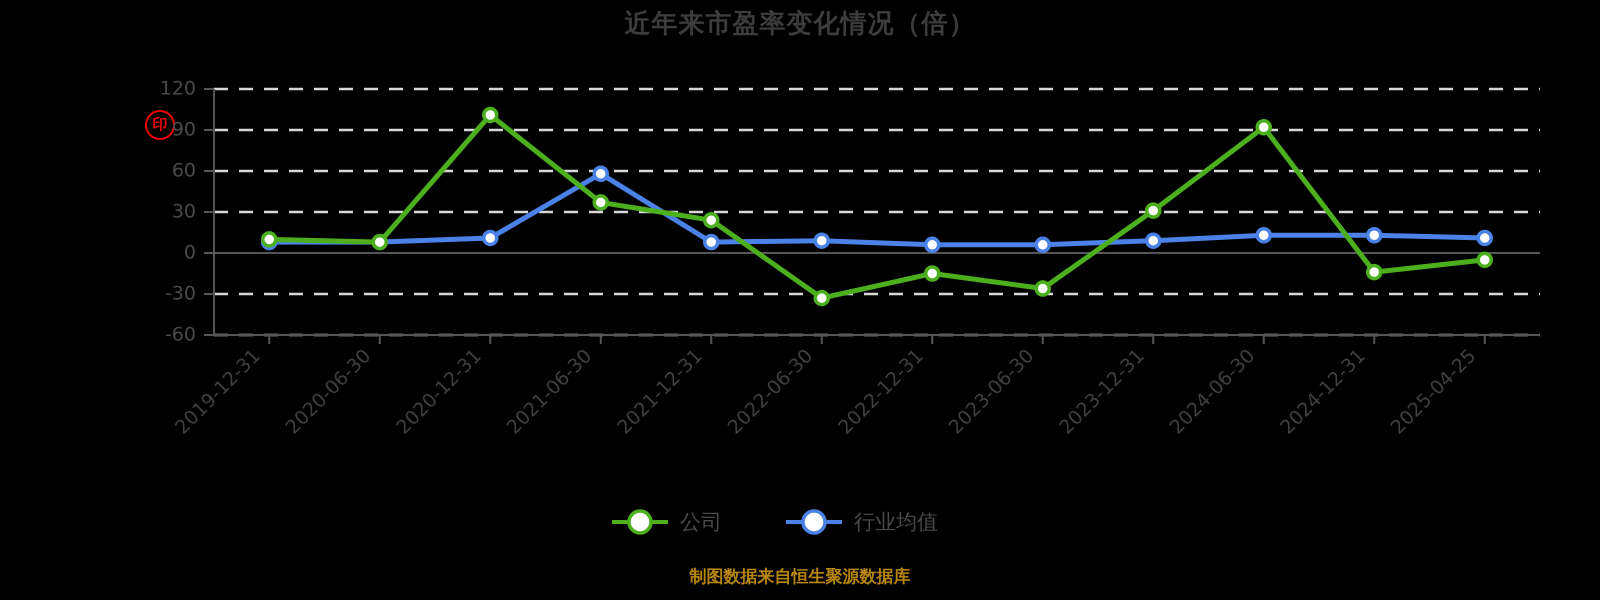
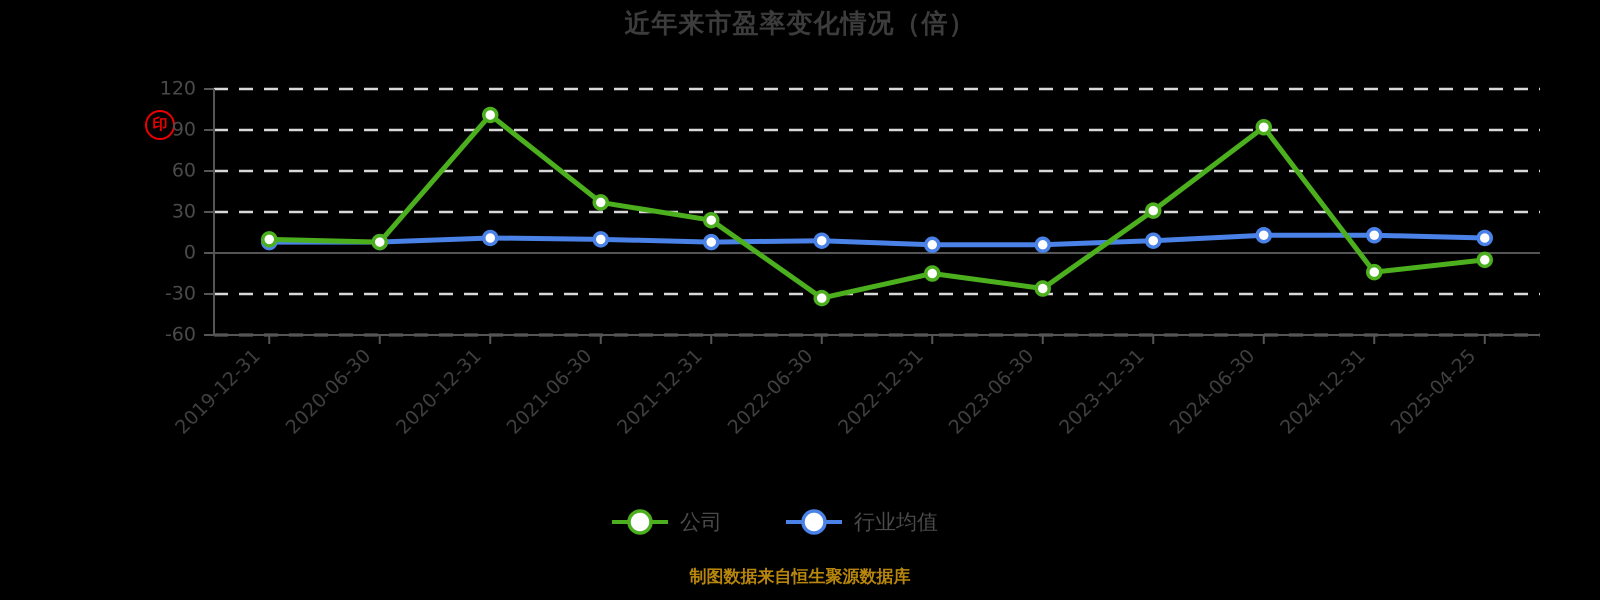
行业均值/2021-06-30: 58 -> 10
